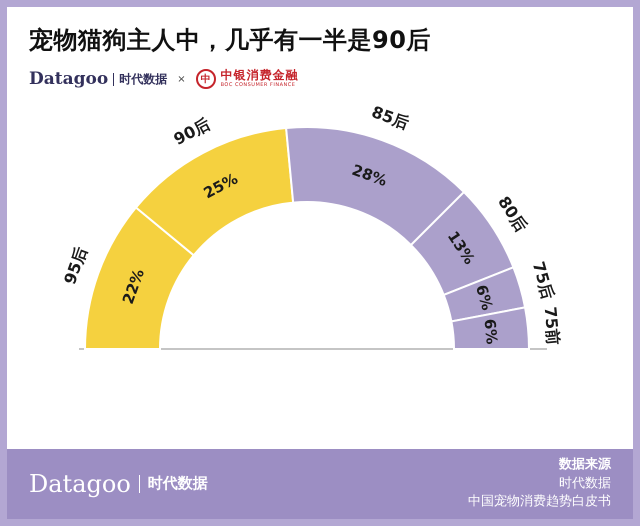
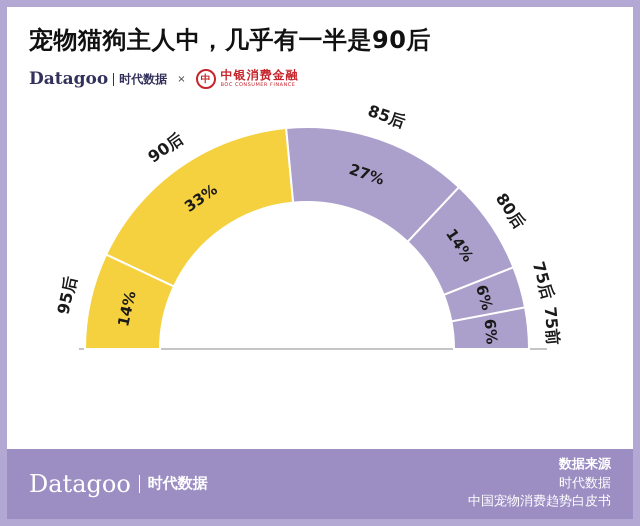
95后: 22% -> 14%
90后: 25% -> 33%
85后: 28% -> 27%
80后: 13% -> 14%
